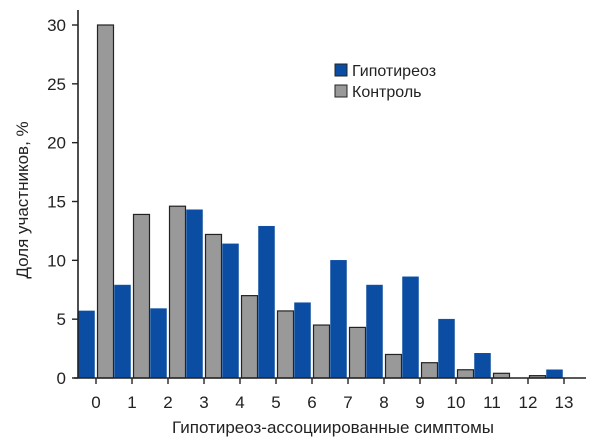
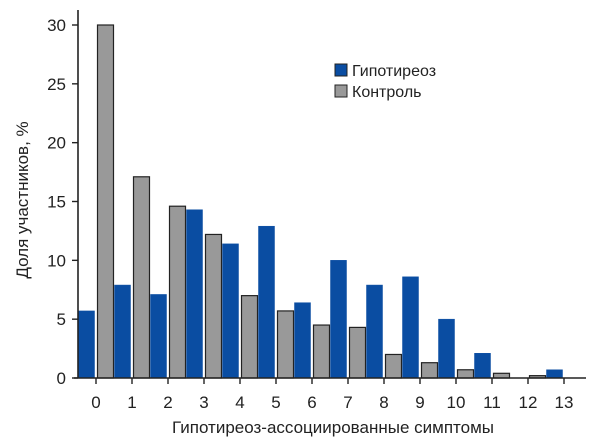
Контроль/1: 13.9 -> 17.1
Гипотиреоз/2: 5.9 -> 7.1
